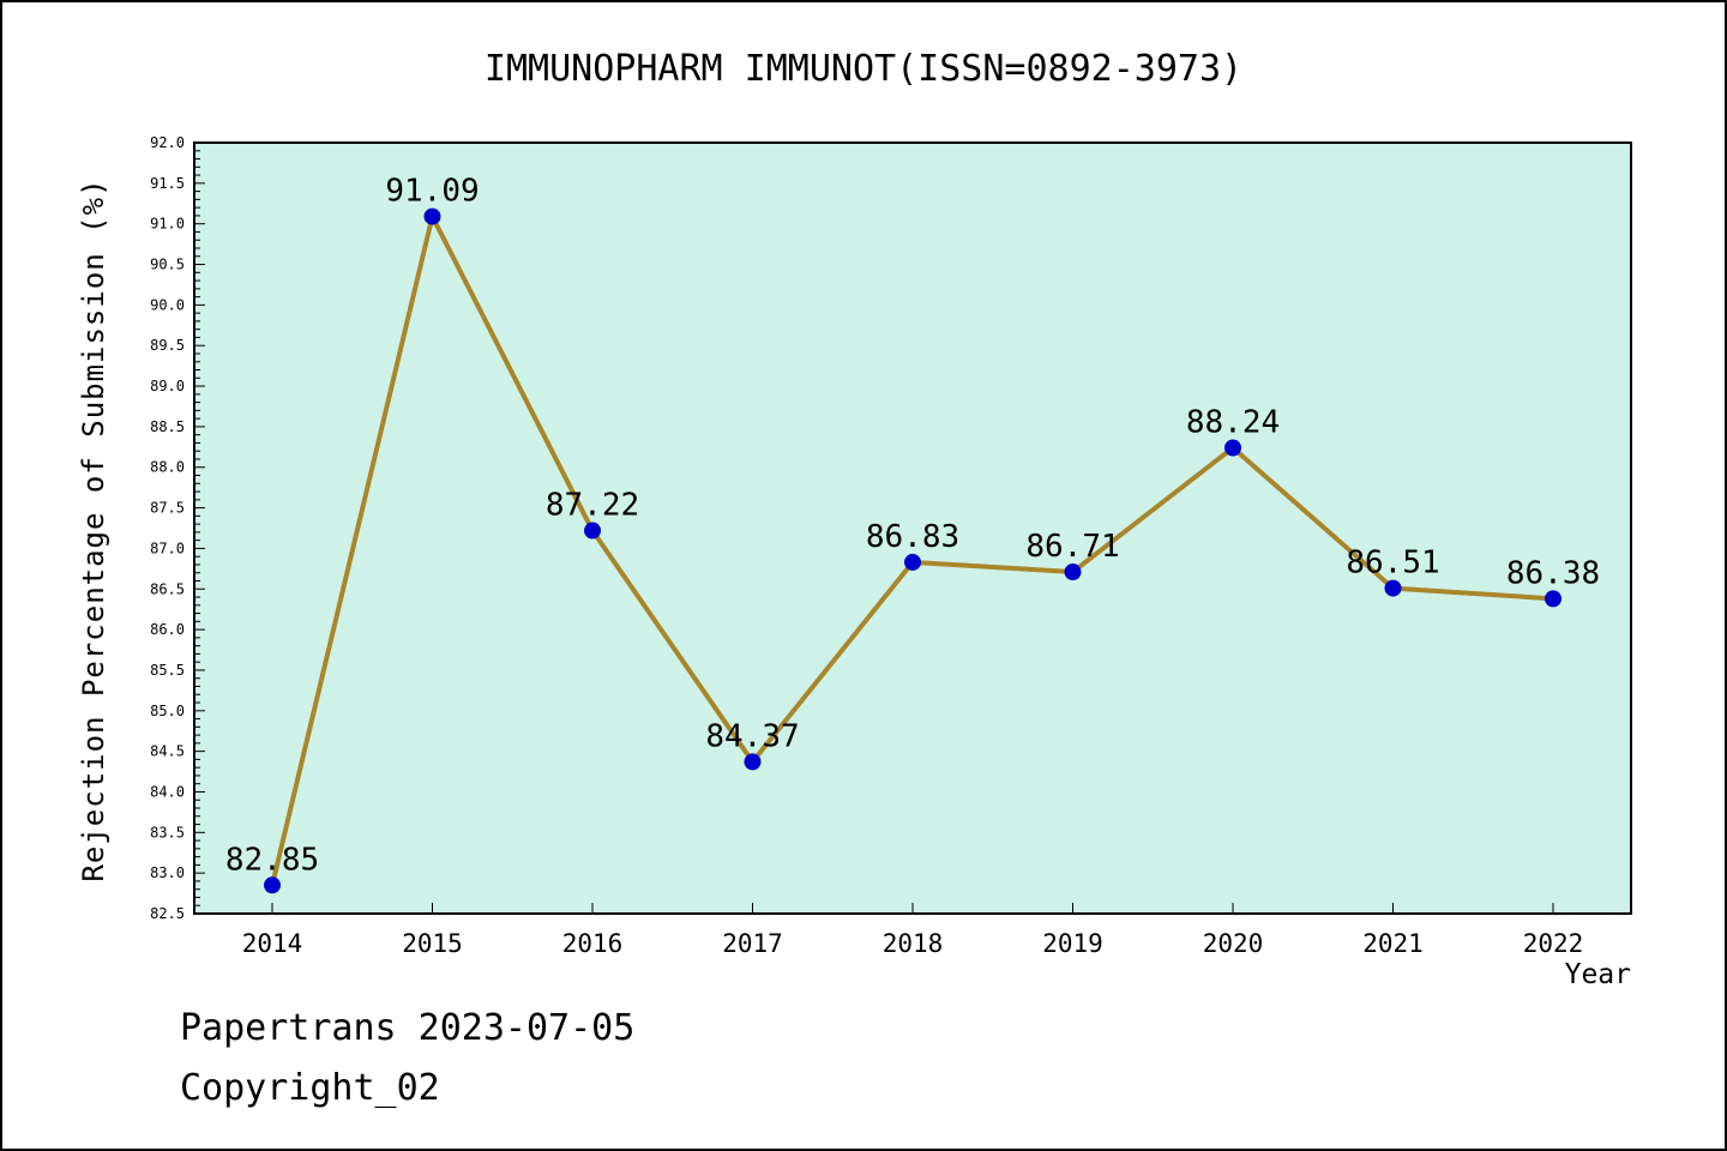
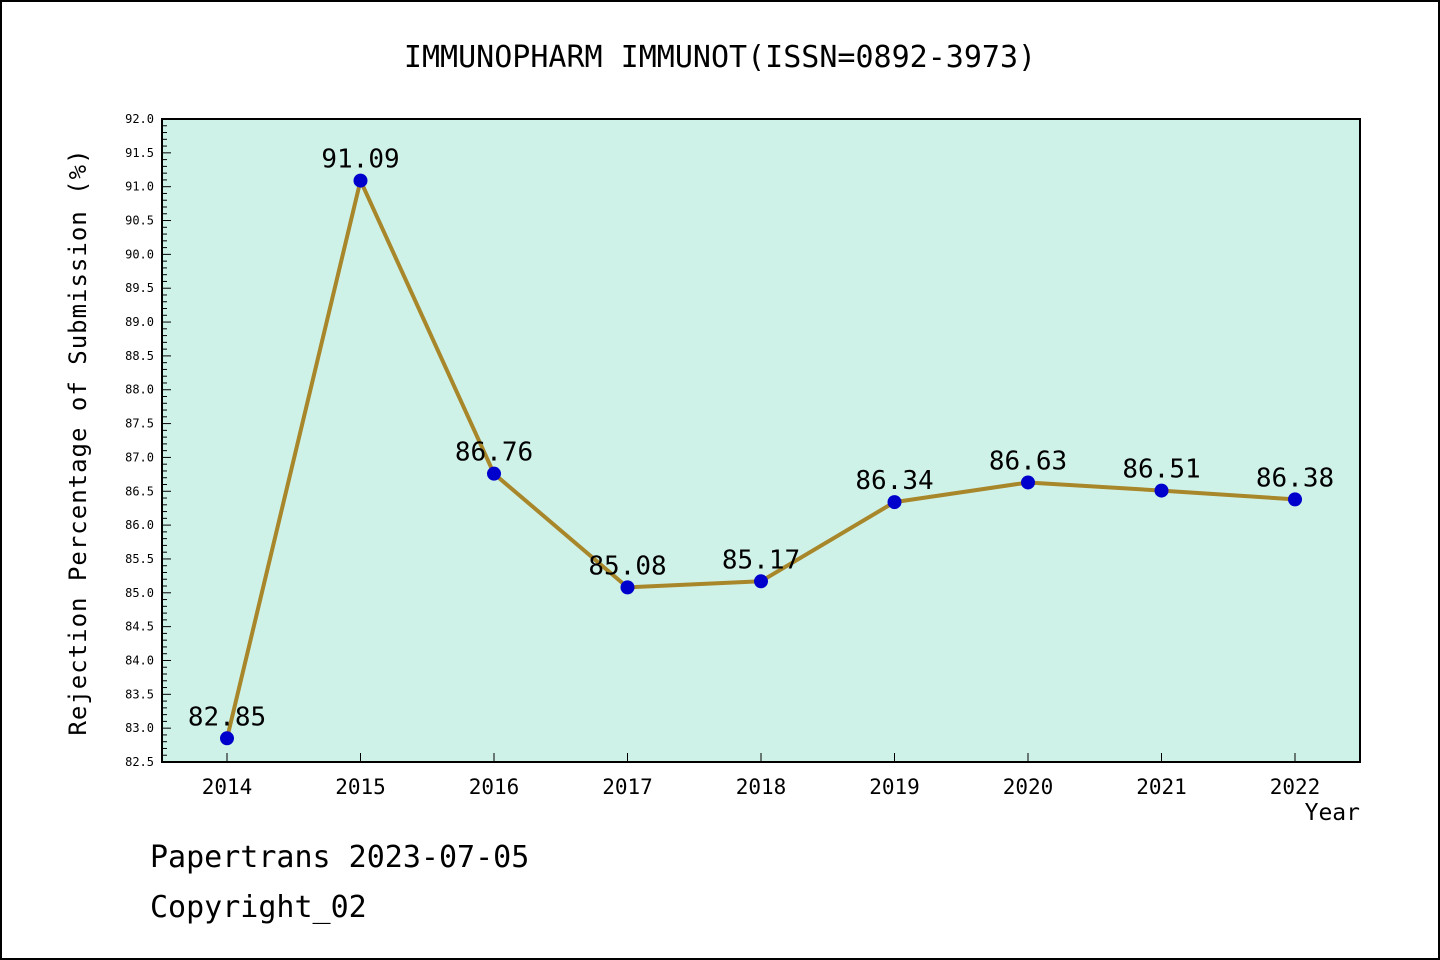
2016: 87.22 -> 86.76
2017: 84.37 -> 85.08
2018: 86.83 -> 85.17
2019: 86.71 -> 86.34
2020: 88.24 -> 86.63
